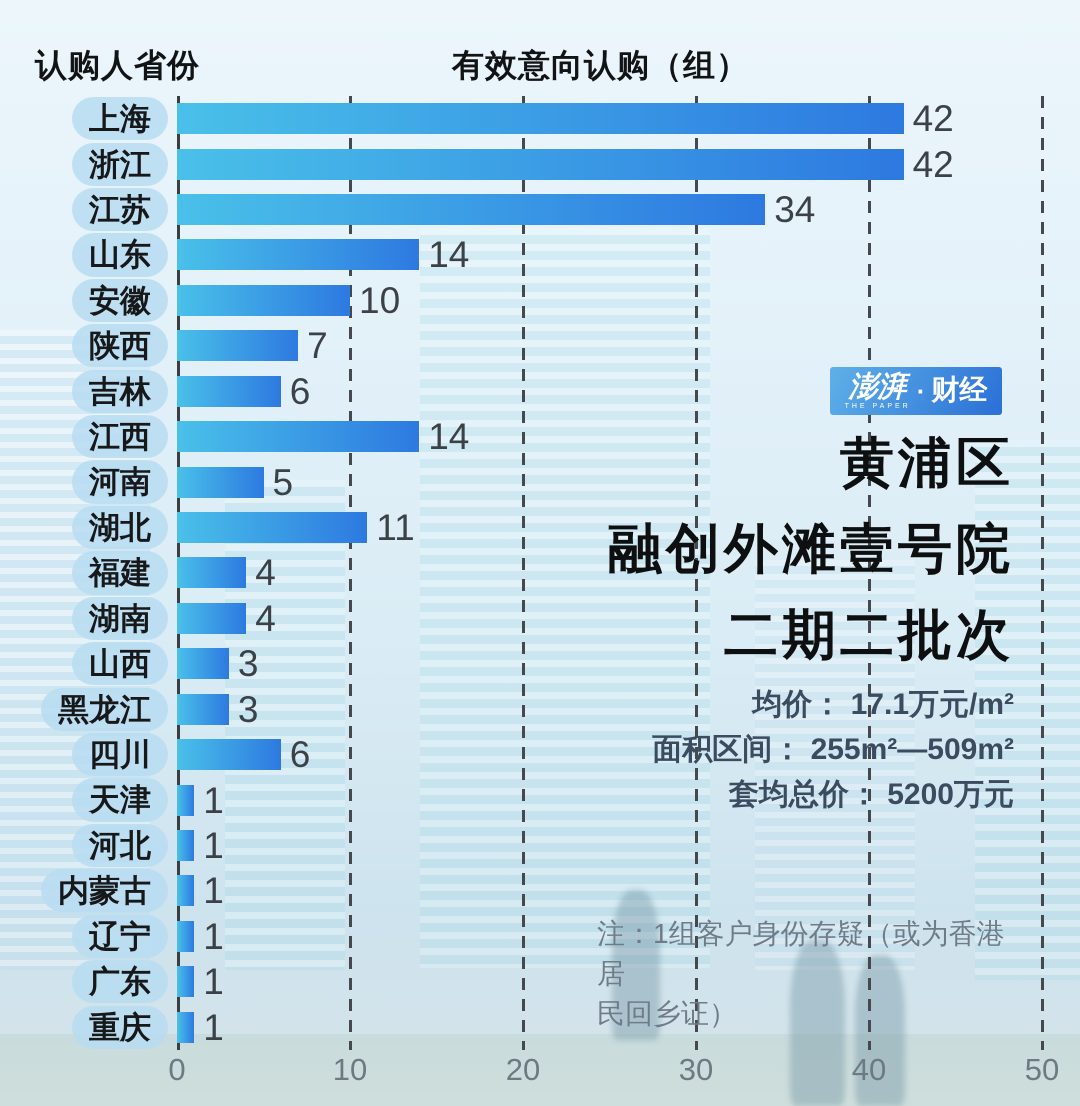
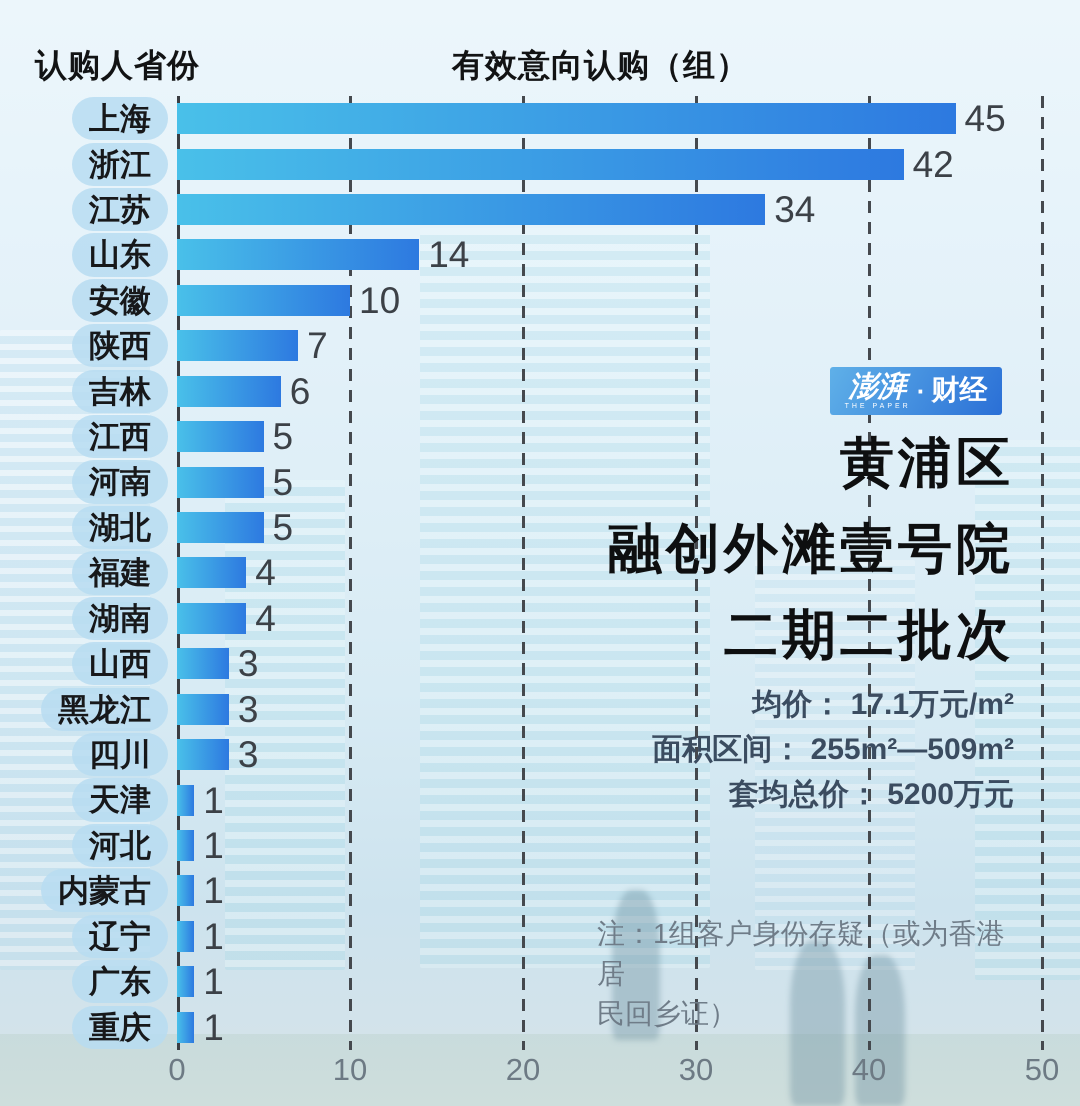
上海: 42 -> 45
江西: 14 -> 5
湖北: 11 -> 5
四川: 6 -> 3
